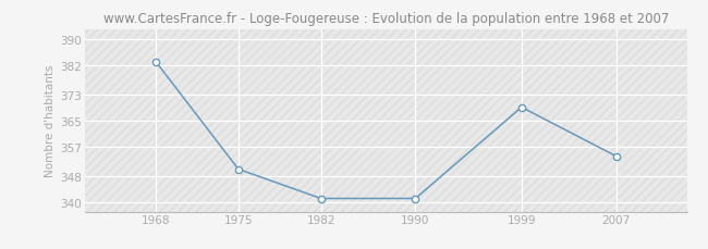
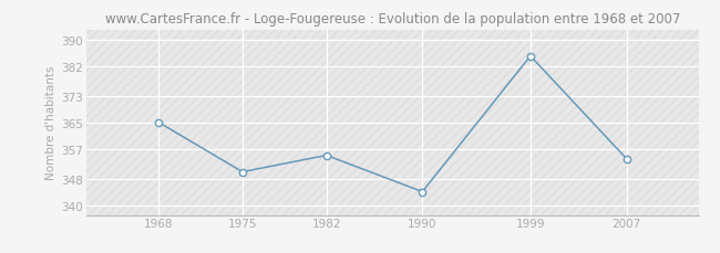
1968: 383 -> 365
1982: 341 -> 355
1990: 341 -> 344
1999: 369 -> 385
